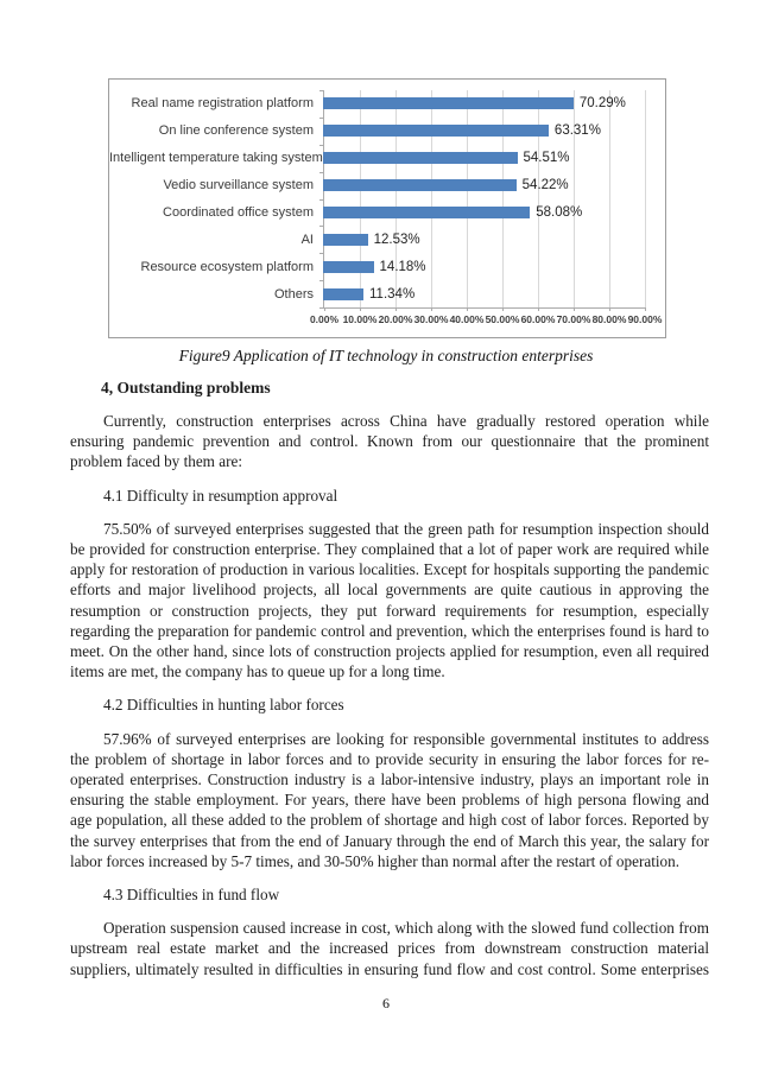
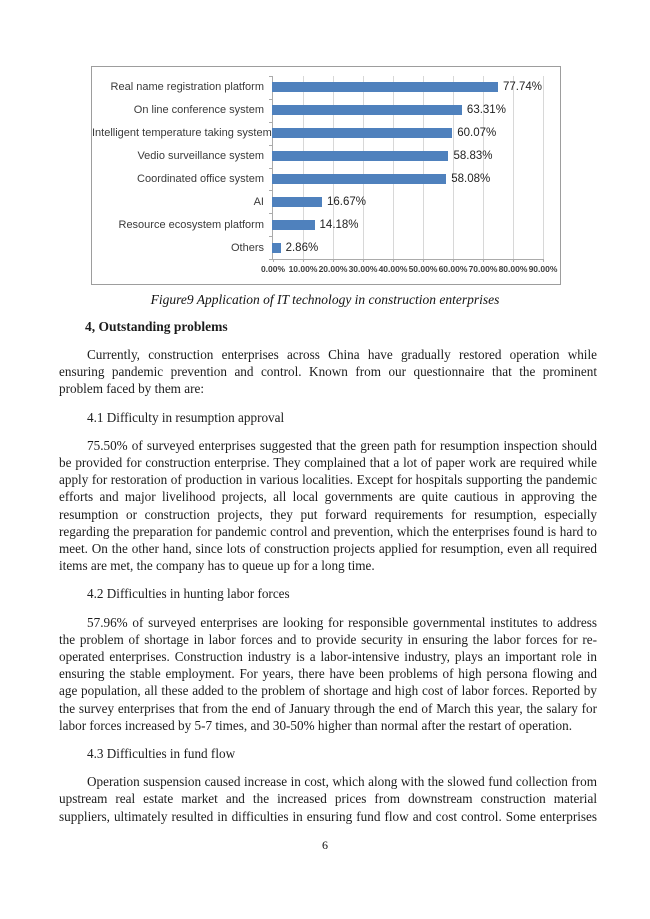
Real name registration platform: 70.29% -> 77.74%
Intelligent temperature taking system: 54.51% -> 60.07%
Vedio surveillance system: 54.22% -> 58.83%
AI: 12.53% -> 16.67%
Others: 11.34% -> 2.86%
